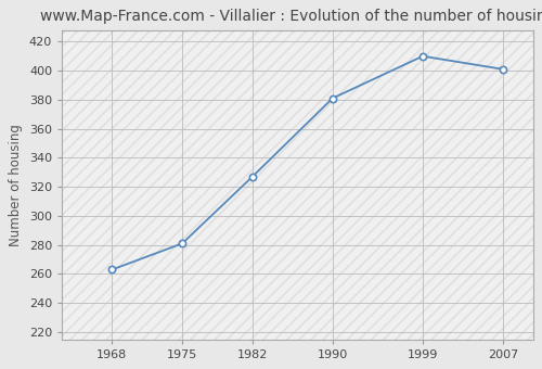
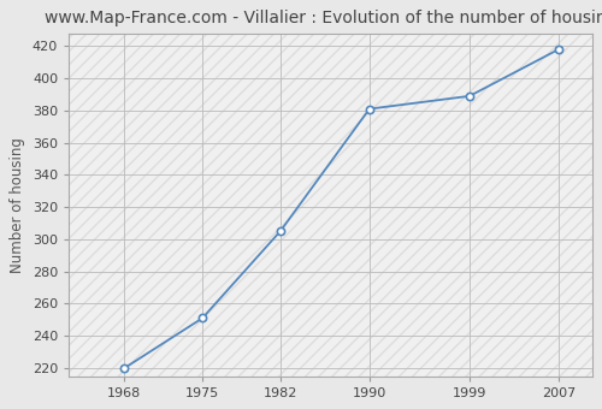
1968: 263 -> 220
1975: 281 -> 251
1982: 327 -> 305
1999: 410 -> 389
2007: 401 -> 418
